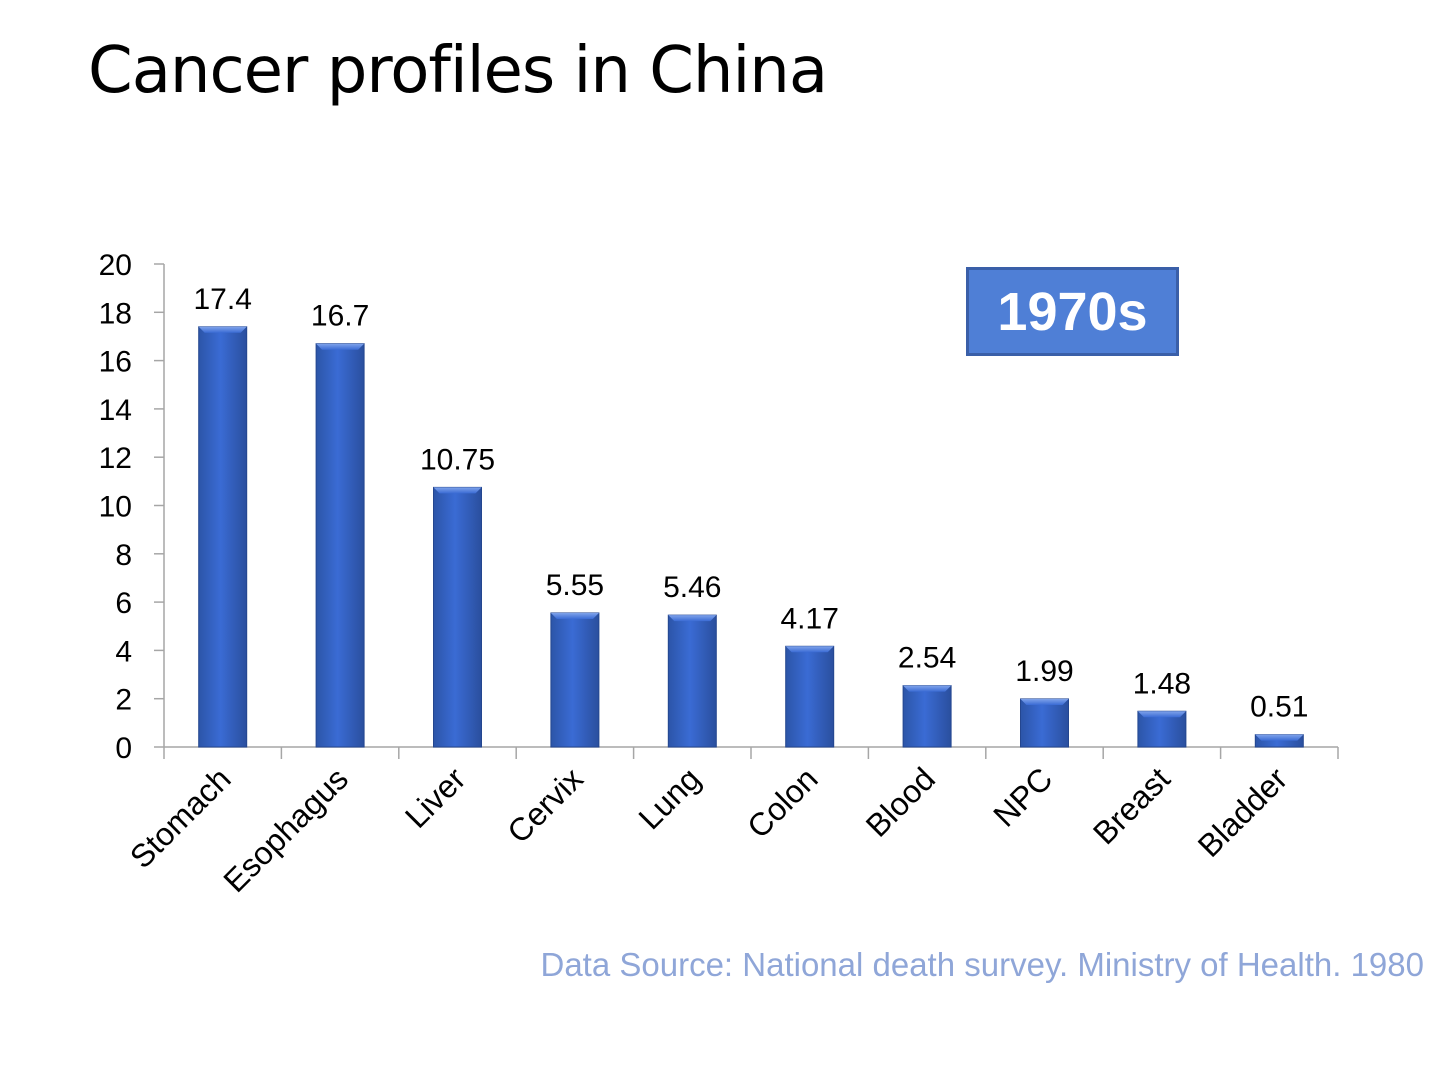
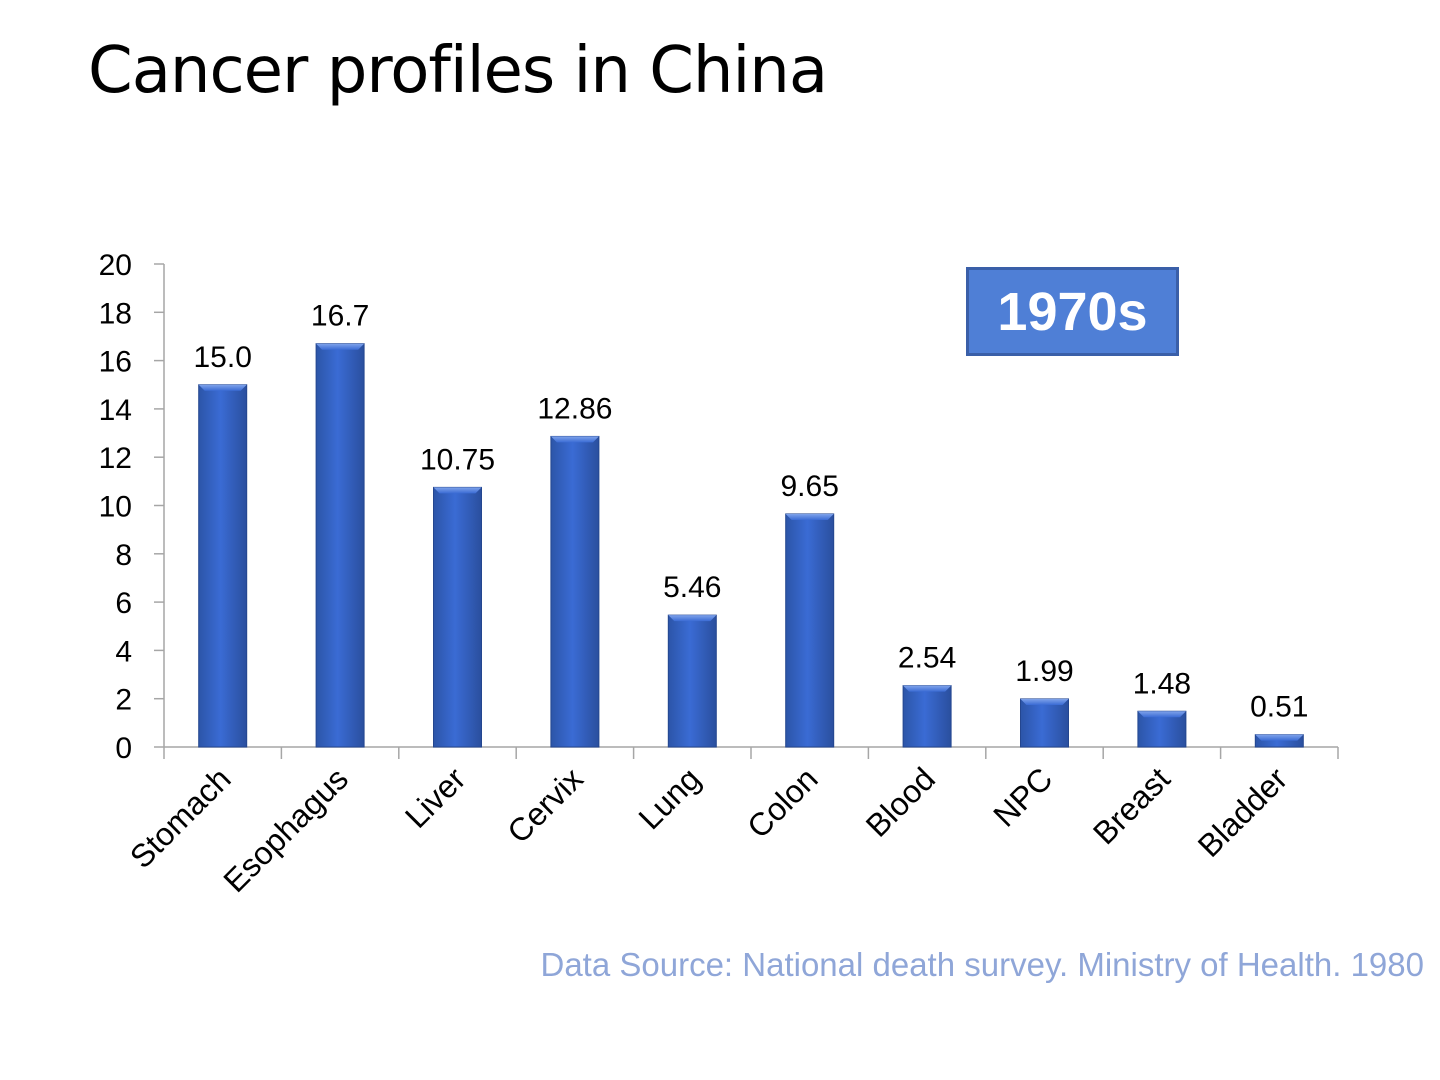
Stomach: 17.4 -> 15.0
Cervix: 5.55 -> 12.86
Colon: 4.17 -> 9.65
